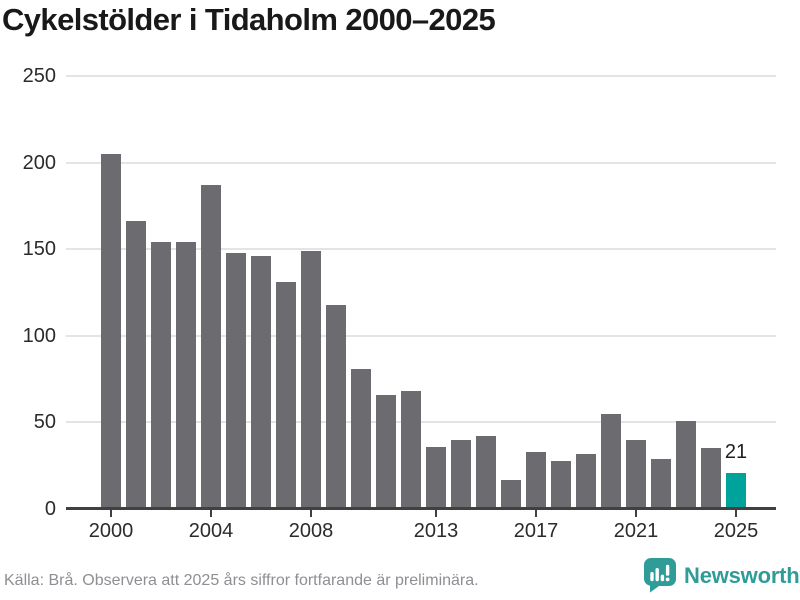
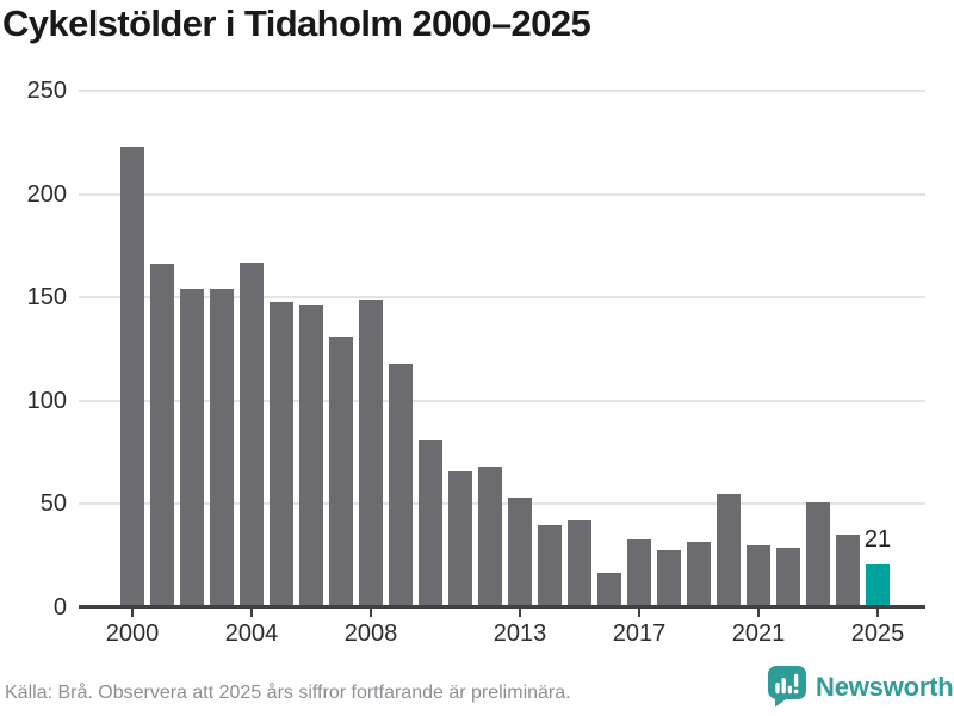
2000: 205 -> 223
2004: 187 -> 167
2013: 36 -> 53
2021: 40 -> 30
